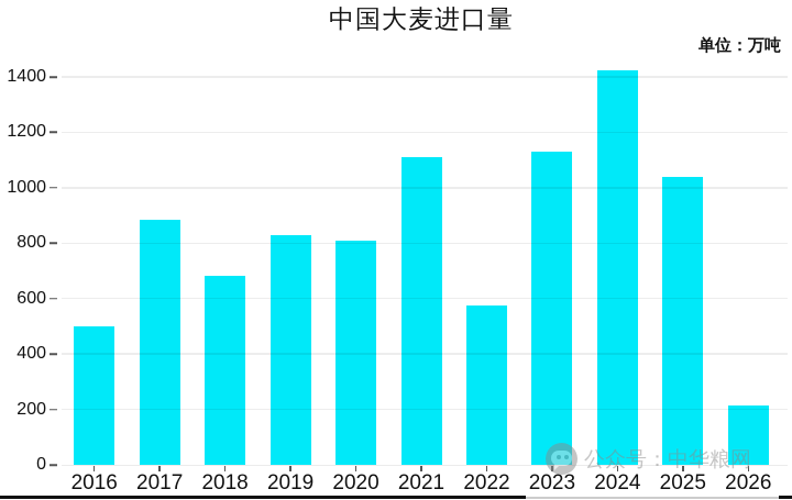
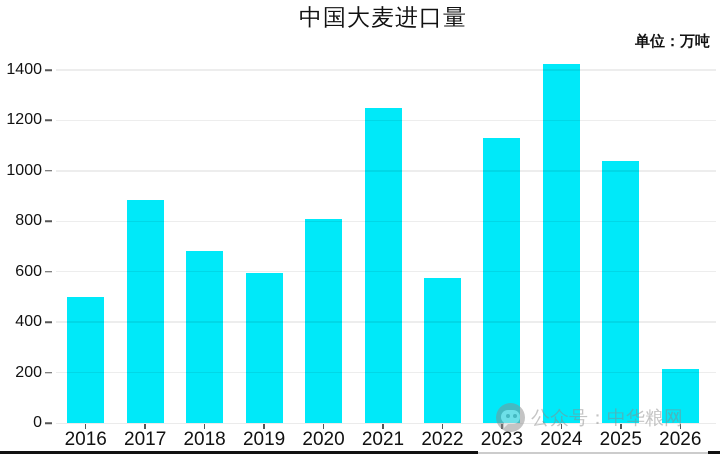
2019: 830 -> 590
2021: 1110 -> 1250
